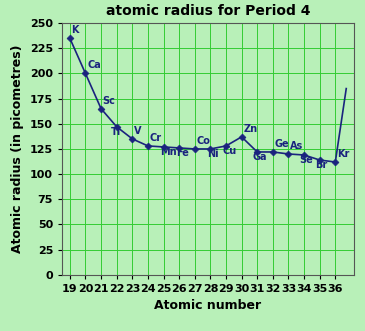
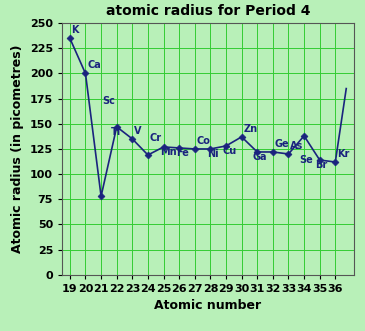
21: 165 -> 78
24: 128 -> 119
34: 119 -> 138
